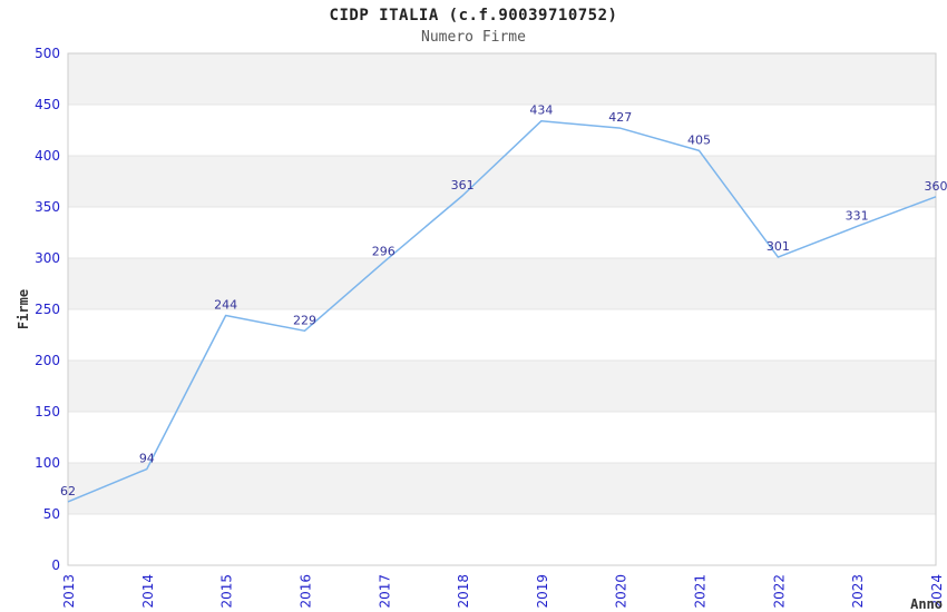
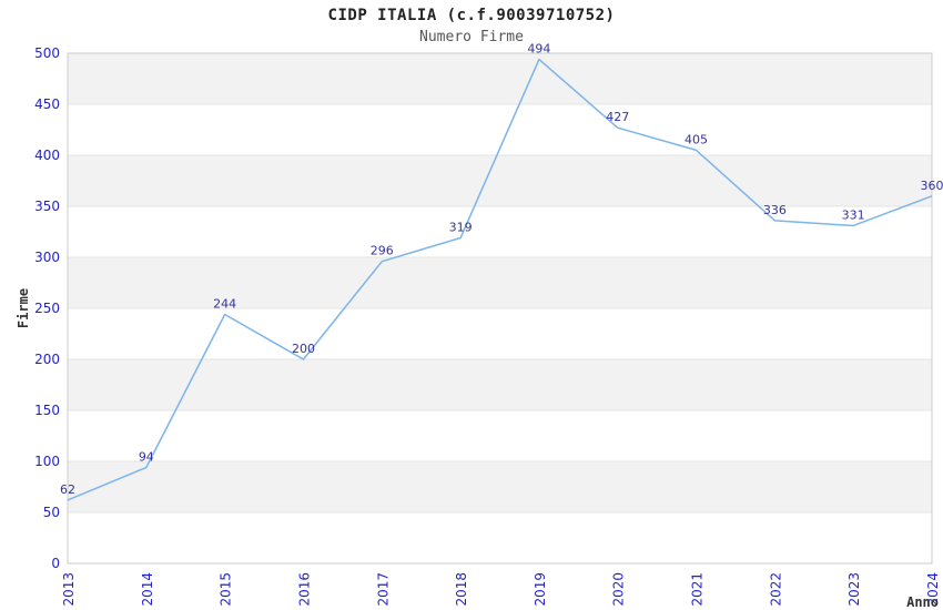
2016: 229 -> 200
2018: 361 -> 319
2019: 434 -> 494
2022: 301 -> 336
